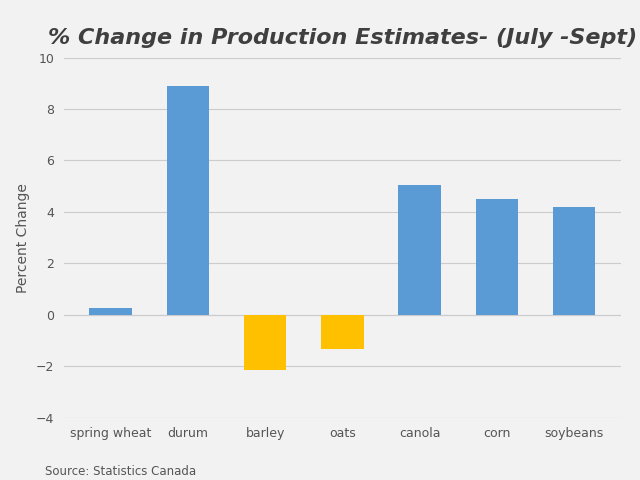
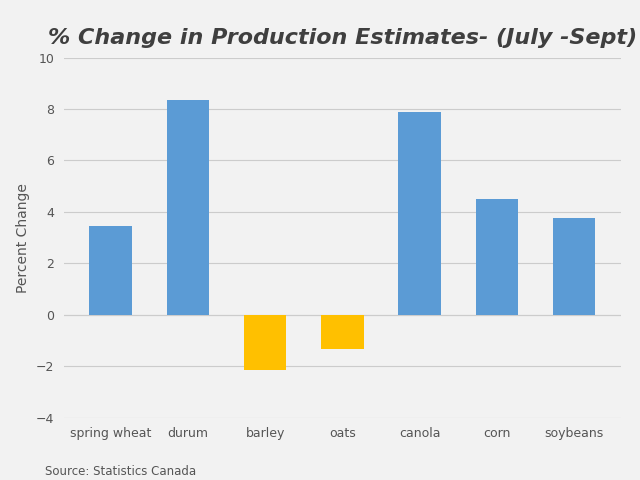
spring wheat: 0.25 -> 3.45
durum: 8.90 -> 8.35
canola: 5.05 -> 7.90
soybeans: 4.20 -> 3.75
